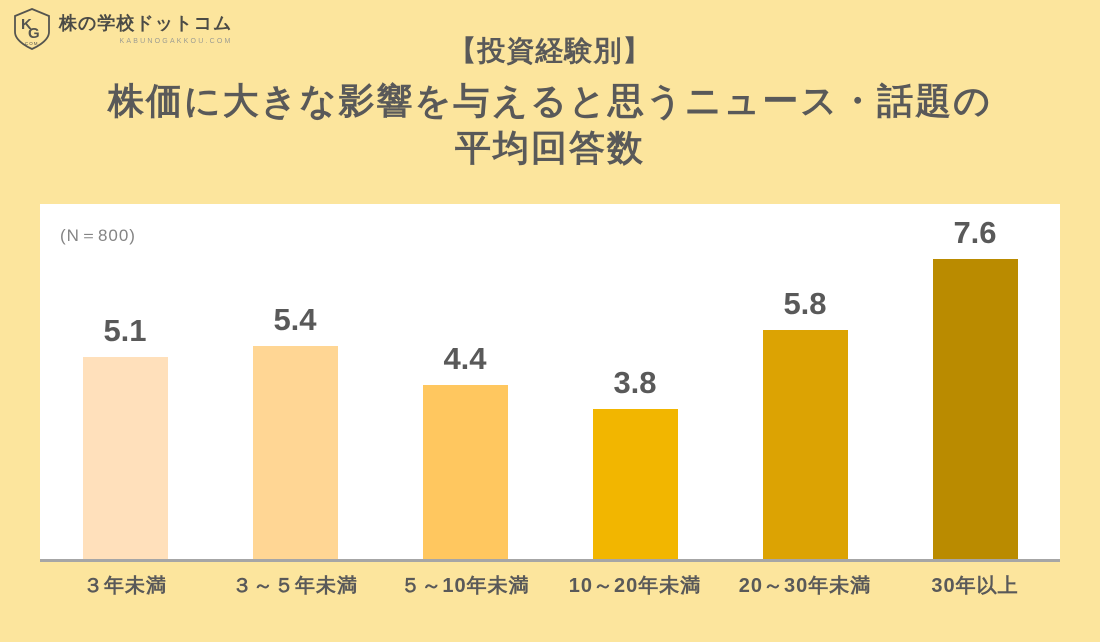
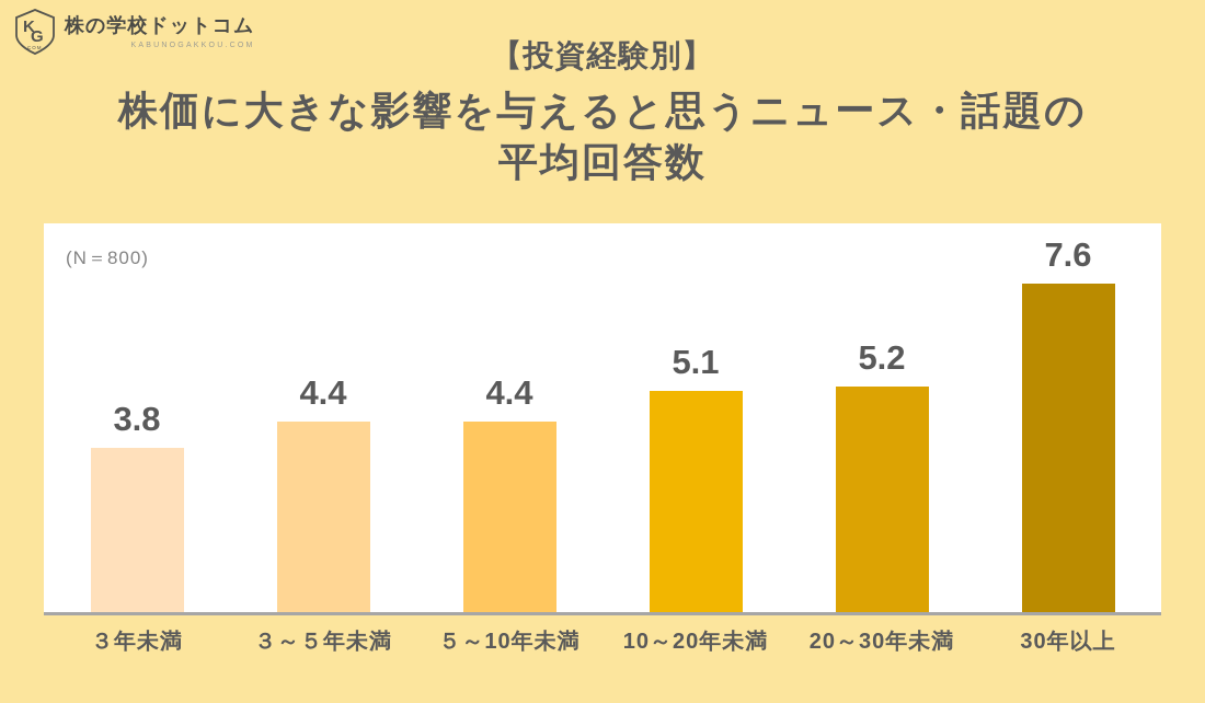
３年未満: 5.1 -> 3.8
３～５年未満: 5.4 -> 4.4
10～20年未満: 3.8 -> 5.1
20～30年未満: 5.8 -> 5.2
